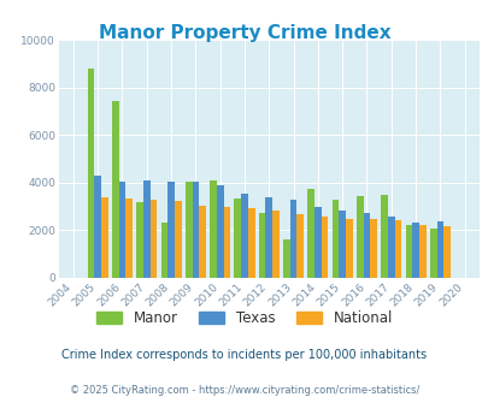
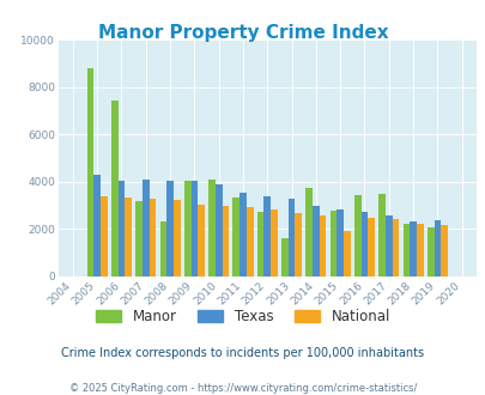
Manor/2015: 3300 -> 2800
National/2015: 2500 -> 1900
